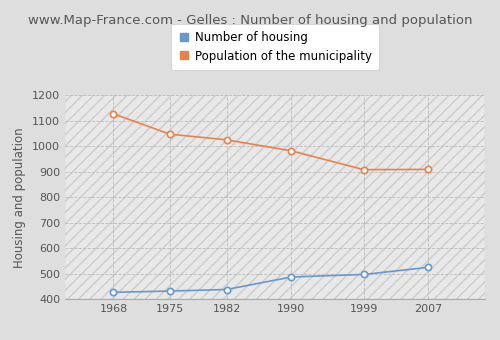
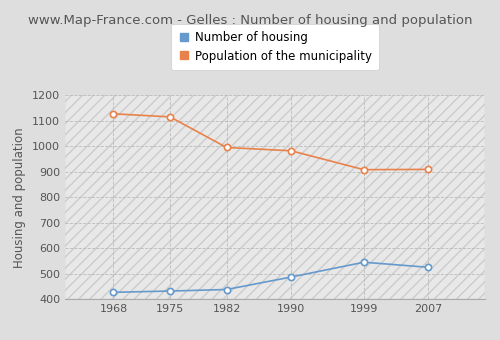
Population of the municipality/1975: 1047 -> 1115
Population of the municipality/1982: 1025 -> 995
Number of housing/1999: 497 -> 545
